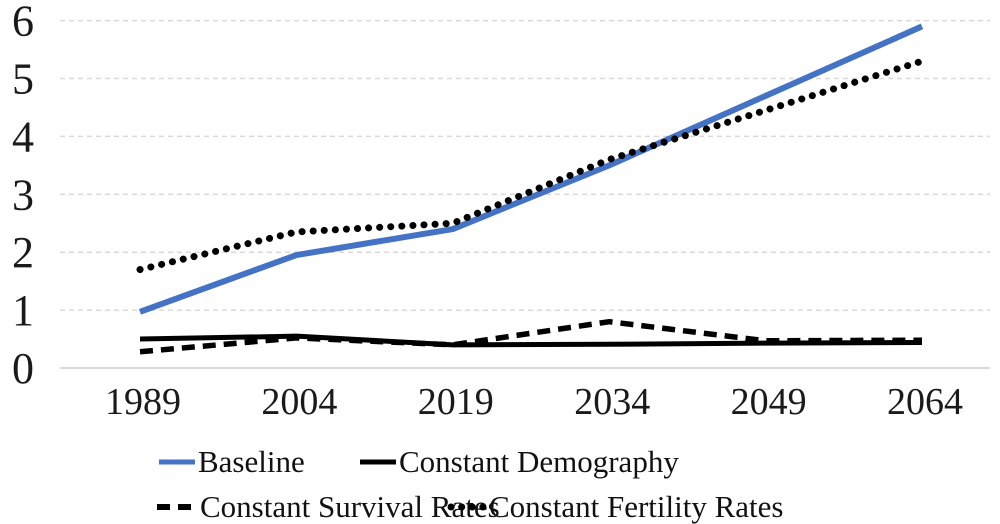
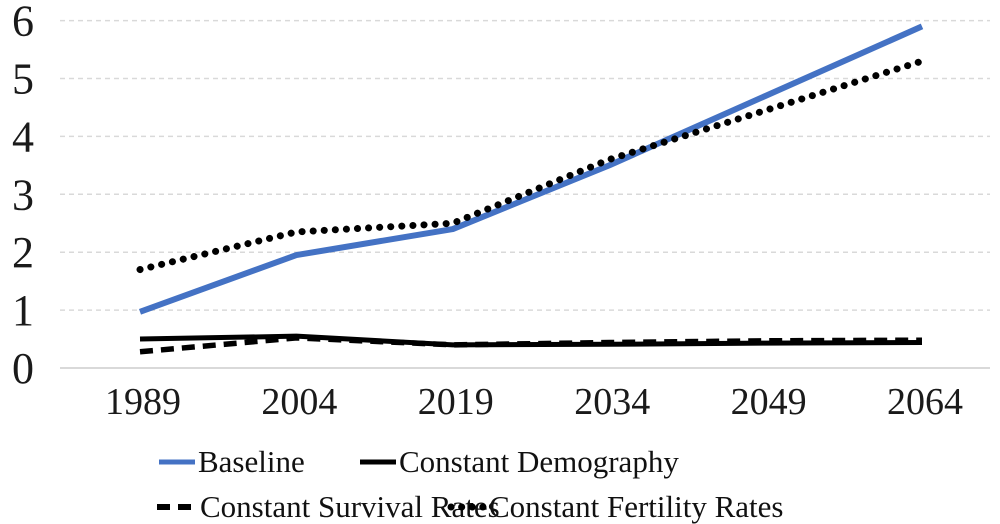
Constant Survival Rates/2034: 0.8 -> 0.4
